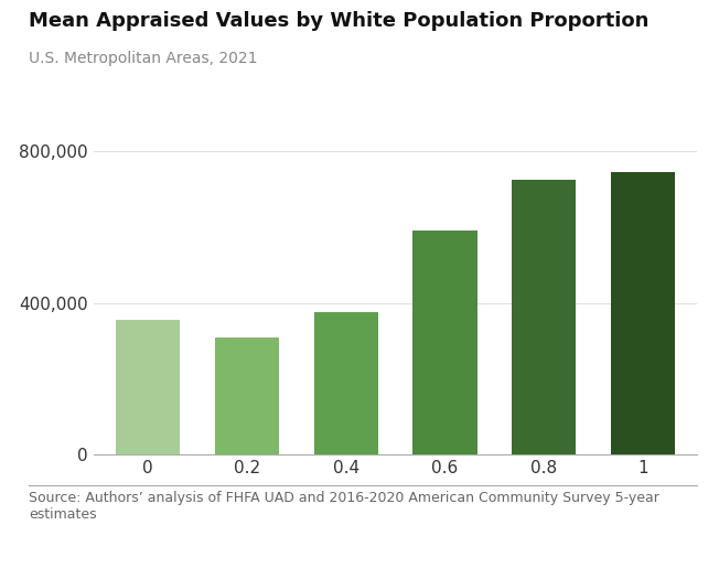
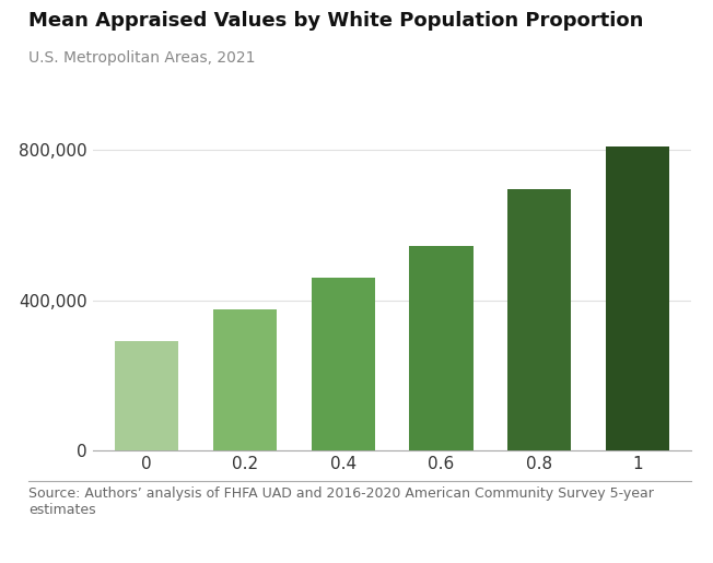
0: 355,000 -> 290,000
0.2: 310,000 -> 375,000
0.4: 375,000 -> 460,000
0.6: 590,000 -> 545,000
0.8: 725,000 -> 695,000
1: 745,000 -> 810,000
